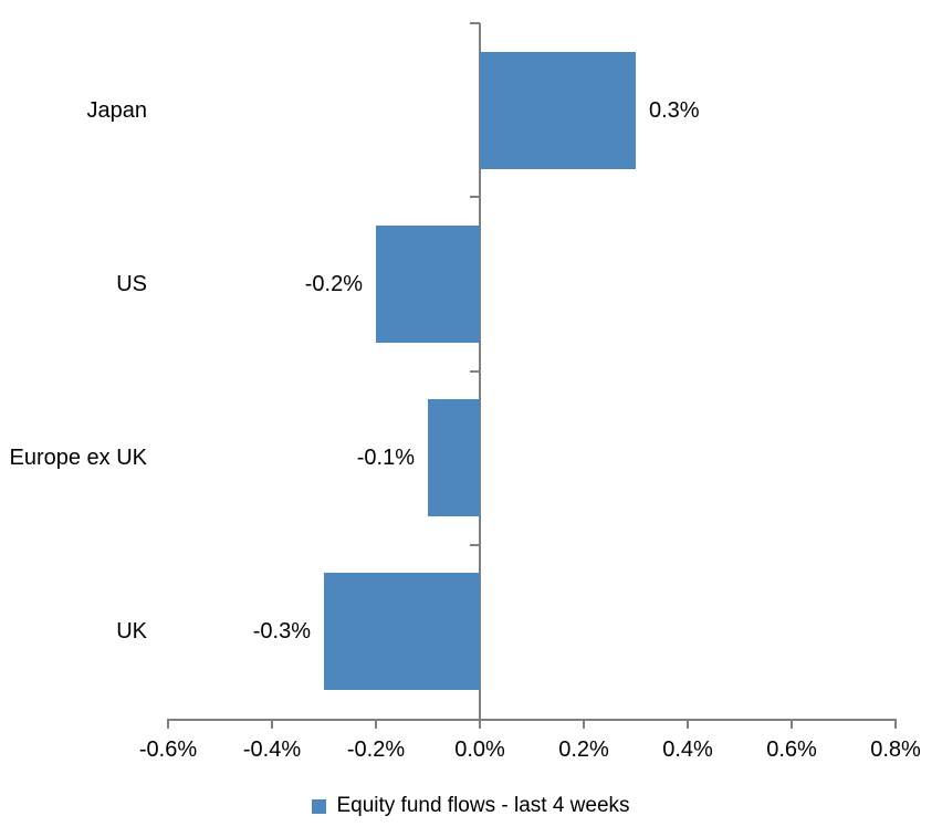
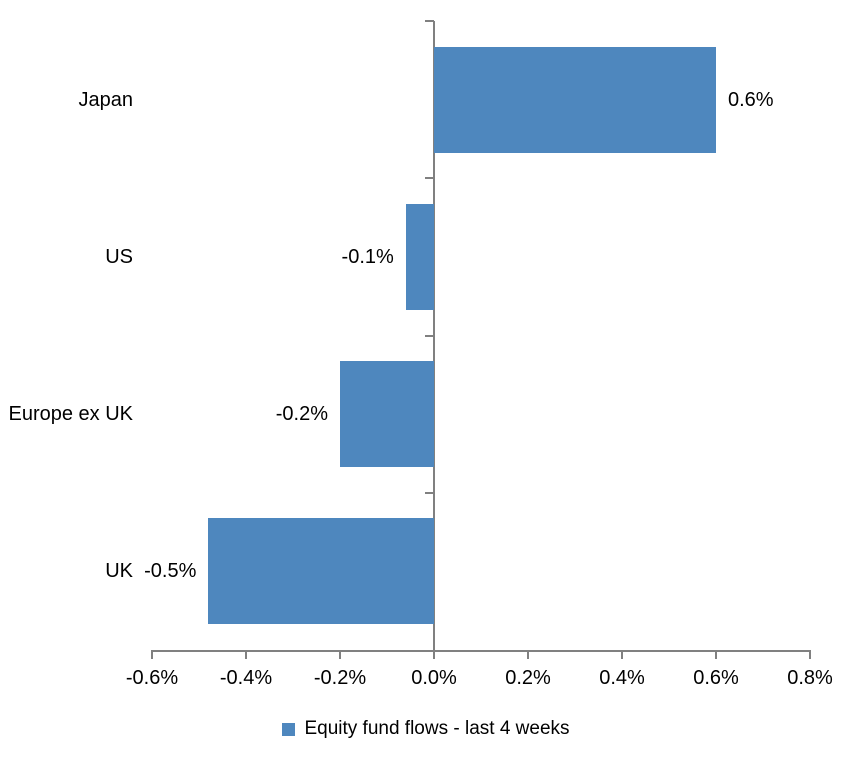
Japan: 0.3% -> 0.6%
US: -0.2% -> -0.1%
Europe ex UK: -0.1% -> -0.2%
UK: -0.3% -> -0.5%
